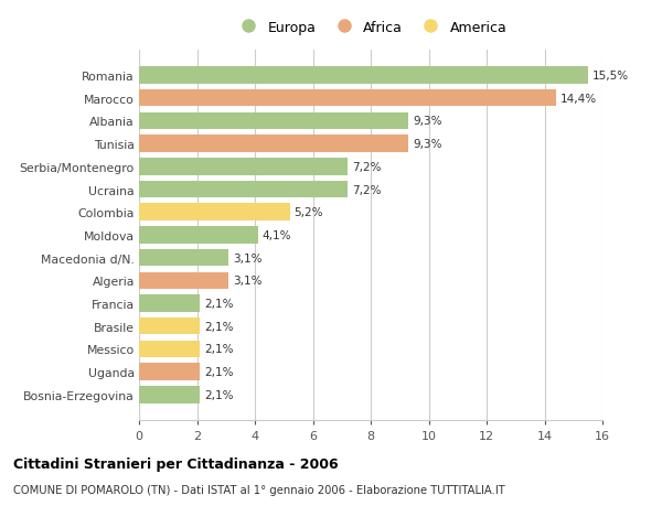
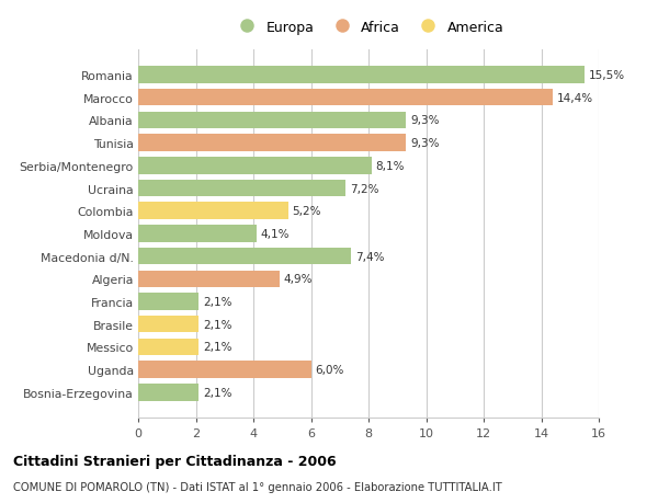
Serbia/Montenegro: 7,2% -> 8,1%
Macedonia d/N.: 3,1% -> 7,4%
Algeria: 3,1% -> 4,9%
Uganda: 2,1% -> 6,0%
